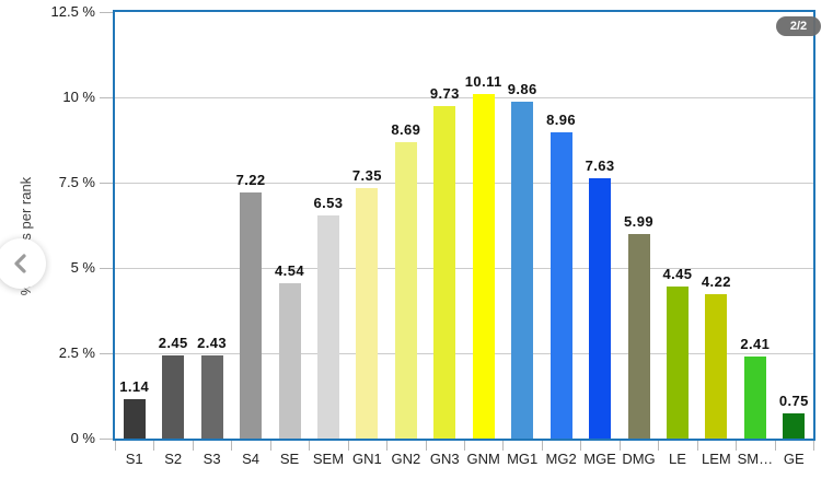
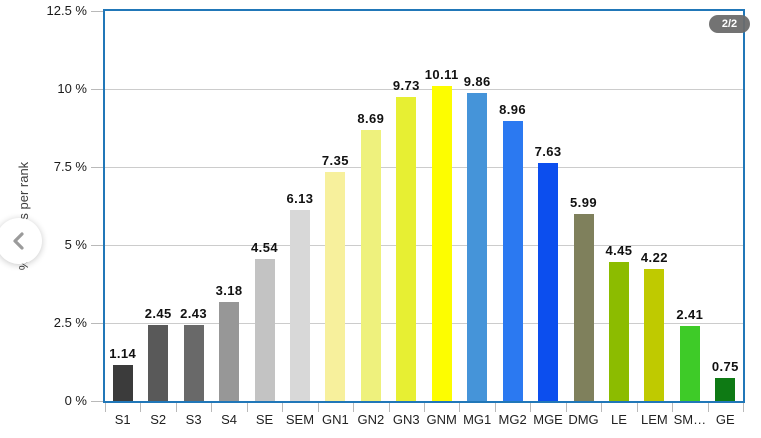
S4: 7.22 -> 3.18
SEM: 6.53 -> 6.13
